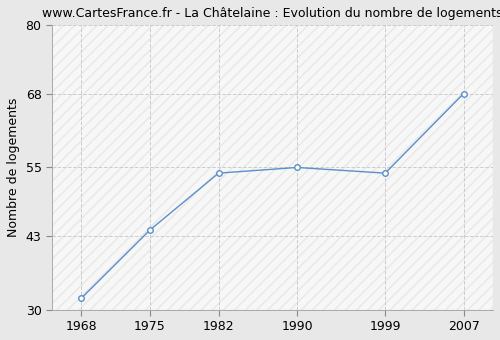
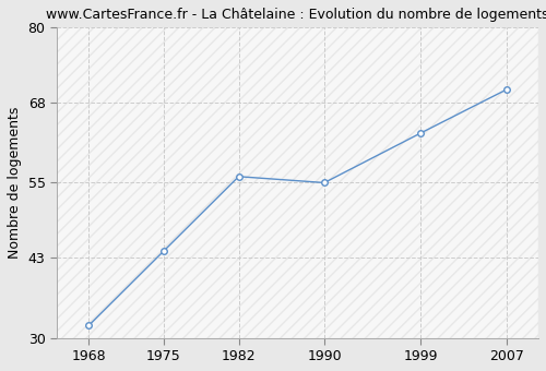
1982: 54 -> 56
1999: 54 -> 63
2007: 68 -> 70
